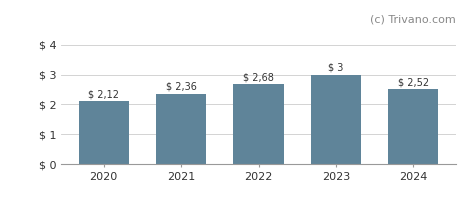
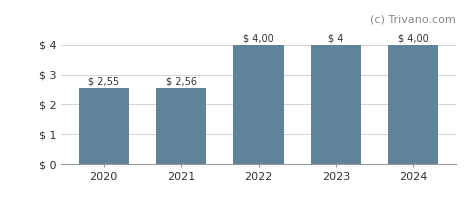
2020: 2,12 -> 2,55
2021: 2,36 -> 2,56
2022: 3 -> 4
2023: 3 -> 4
2024: 2,52 -> 4,00
